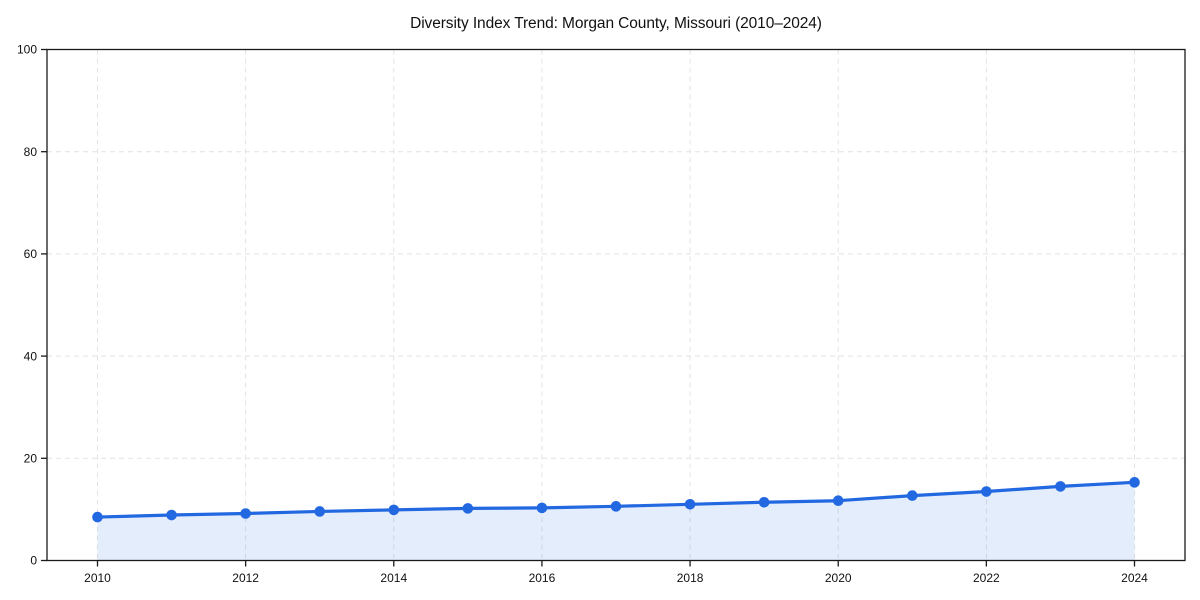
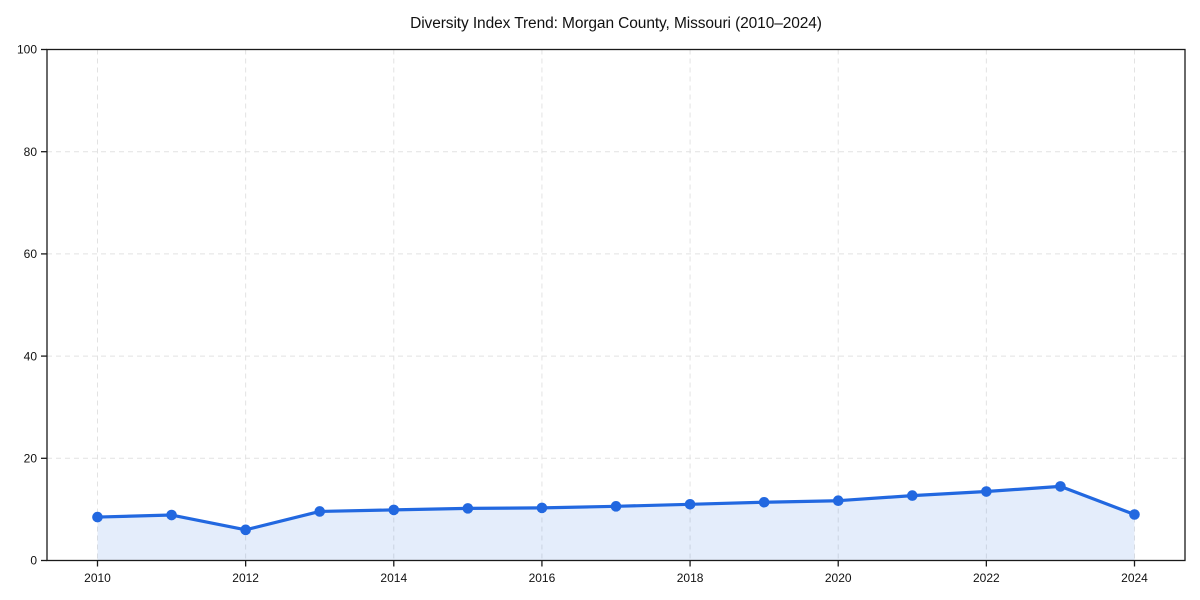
2012: 9 -> 6
2024: 15 -> 9
